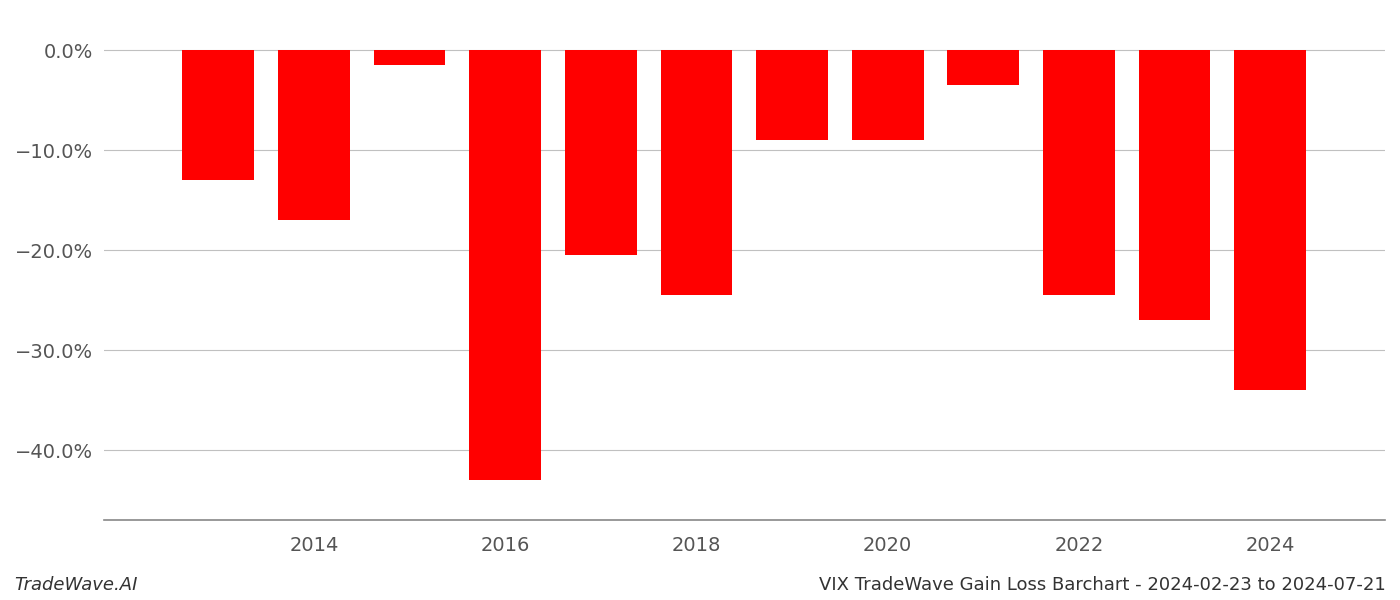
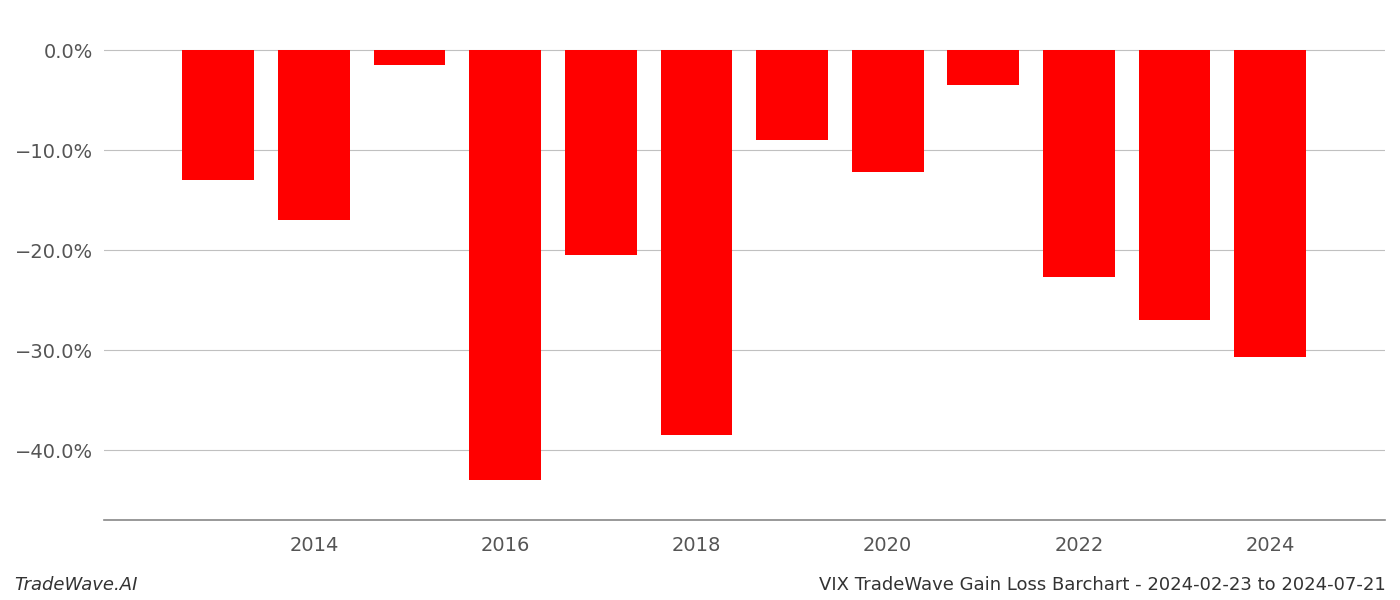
2018: -24.5% -> -38.5%
2020: -9.0% -> -12.2%
2022: -24.5% -> -22.7%
2024: -34.0% -> -30.7%
